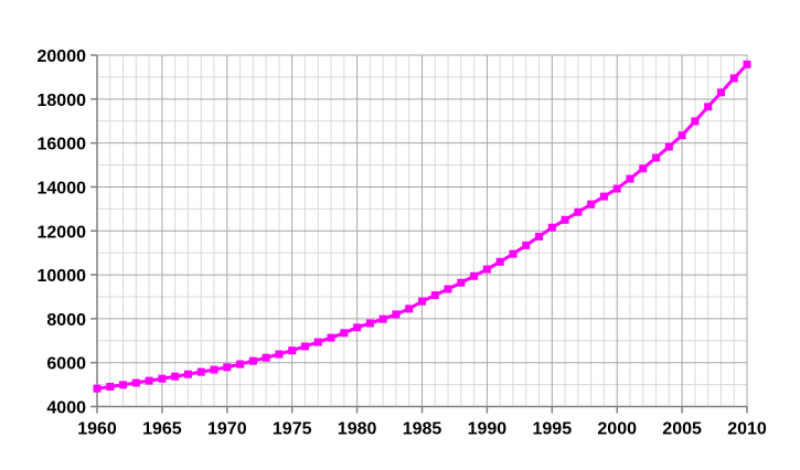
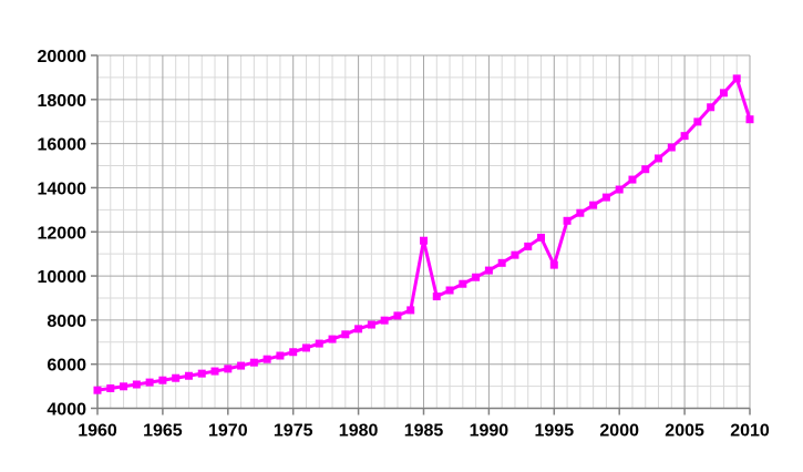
1985: 8800 -> 11600
1995: 12200 -> 10500
2010: 19600 -> 17100
